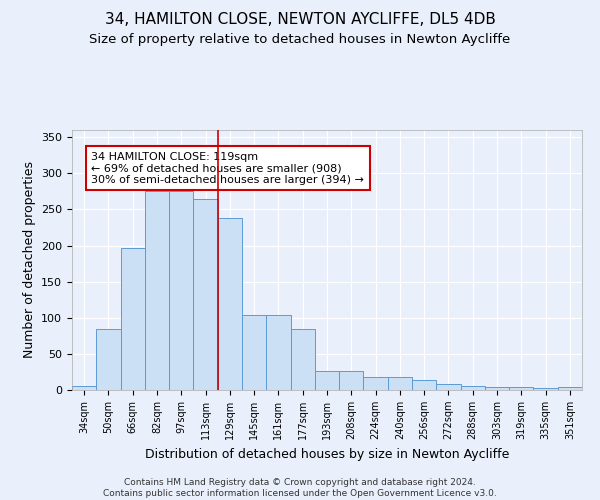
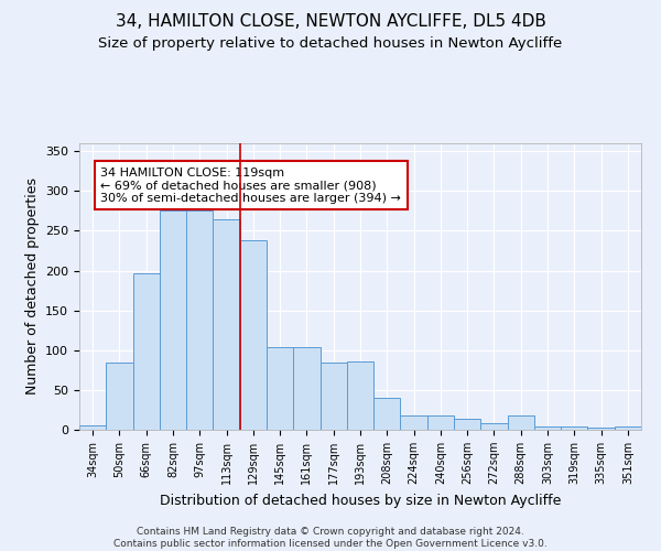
193sqm: 26 -> 86
208sqm: 26 -> 40
288sqm: 6 -> 18
